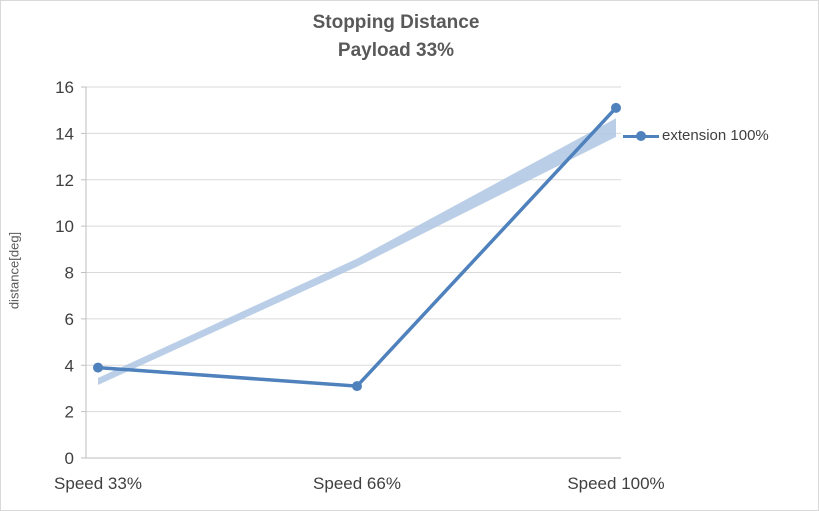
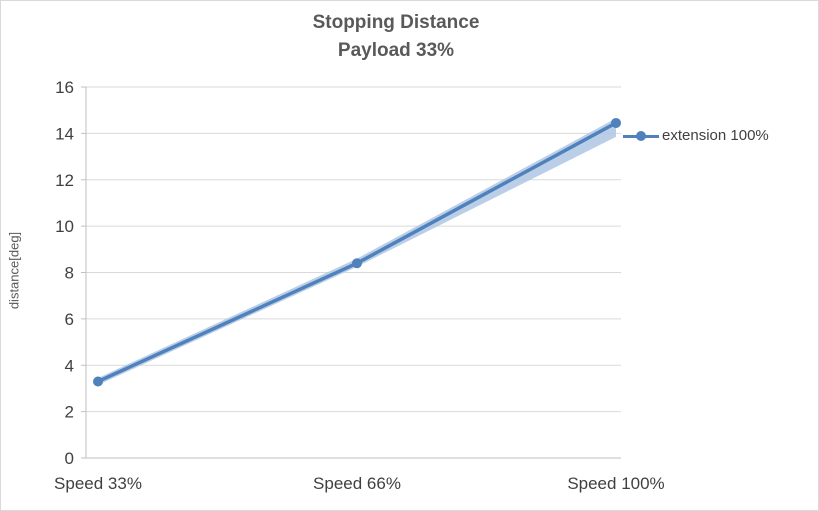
Speed 33%: 3.9 -> 3.3
Speed 66%: 3.1 -> 8.4
Speed 100%: 15.1 -> 14.4
